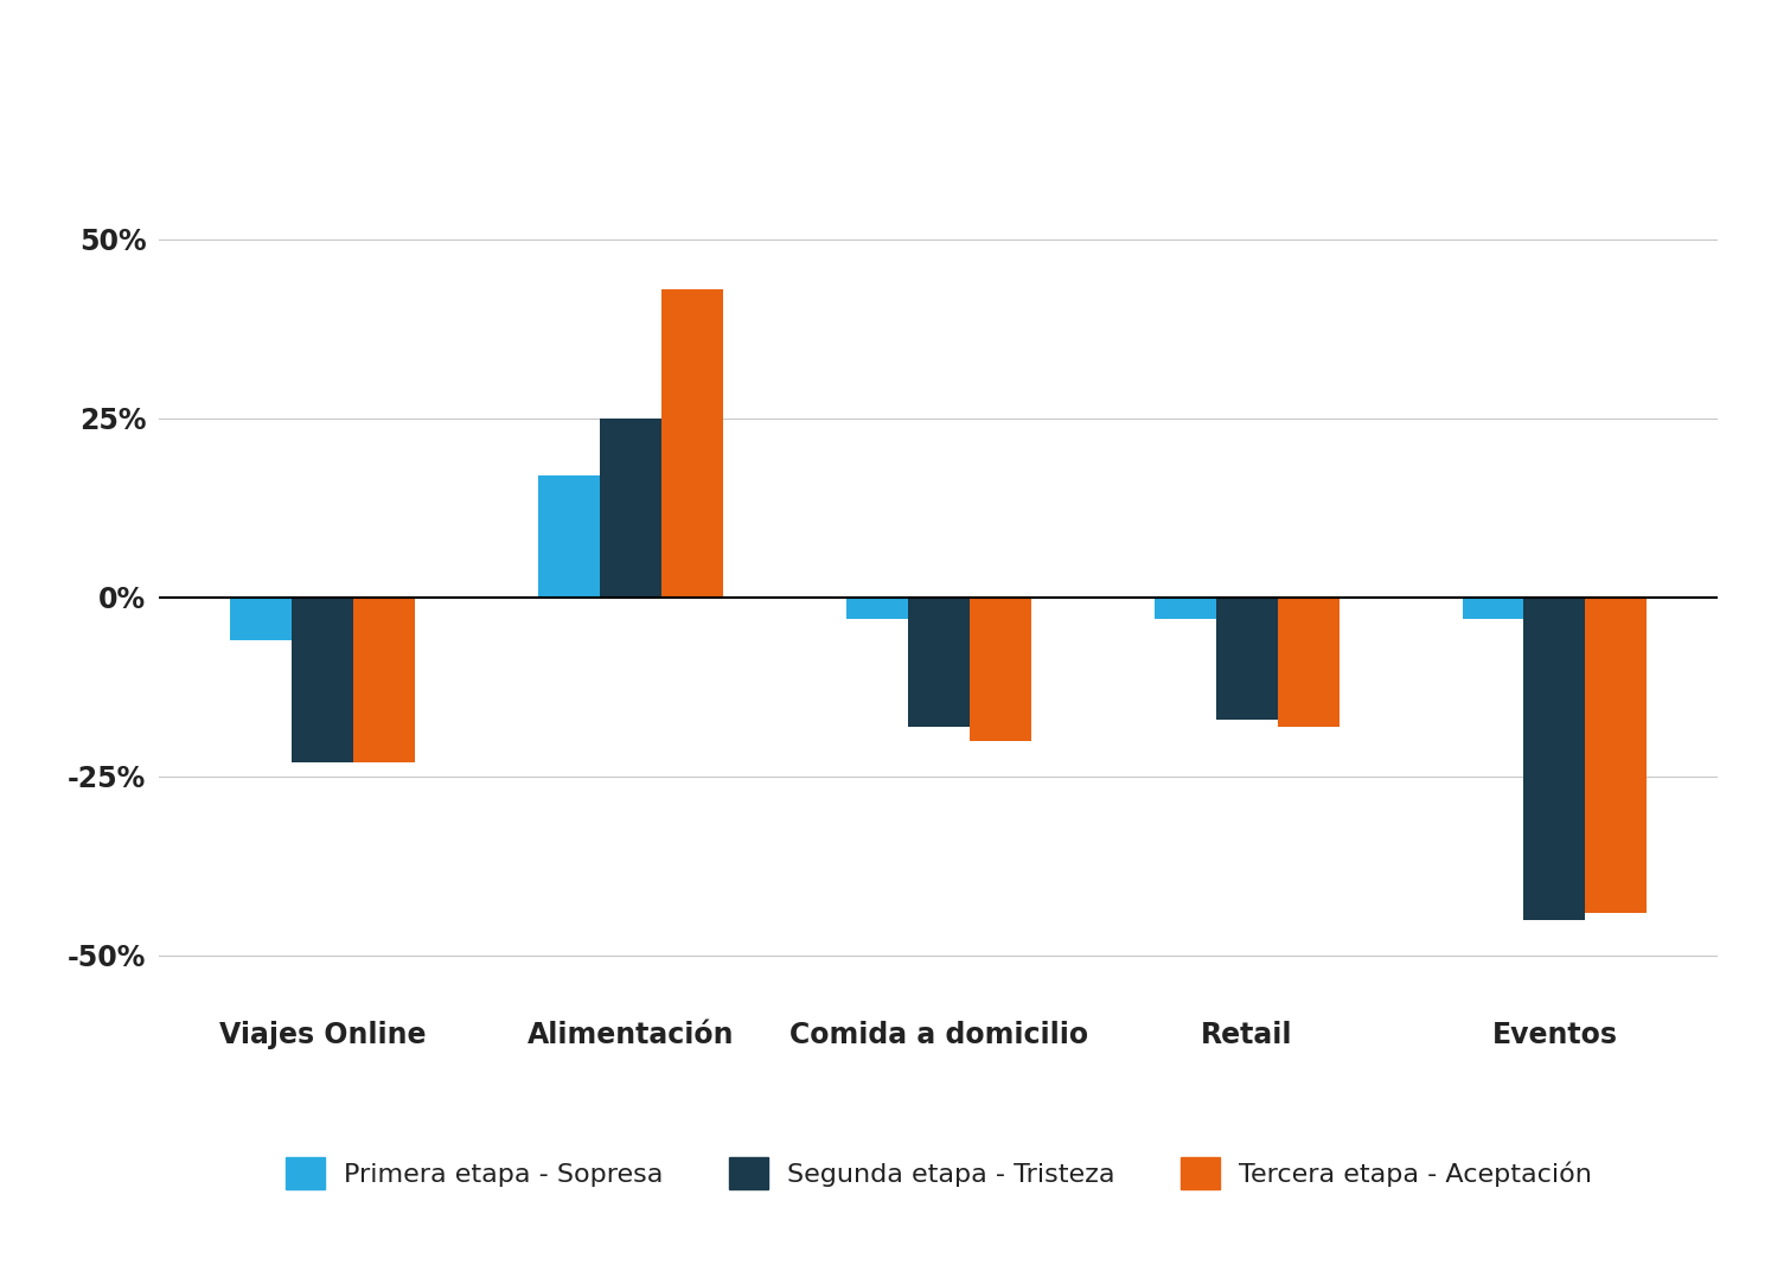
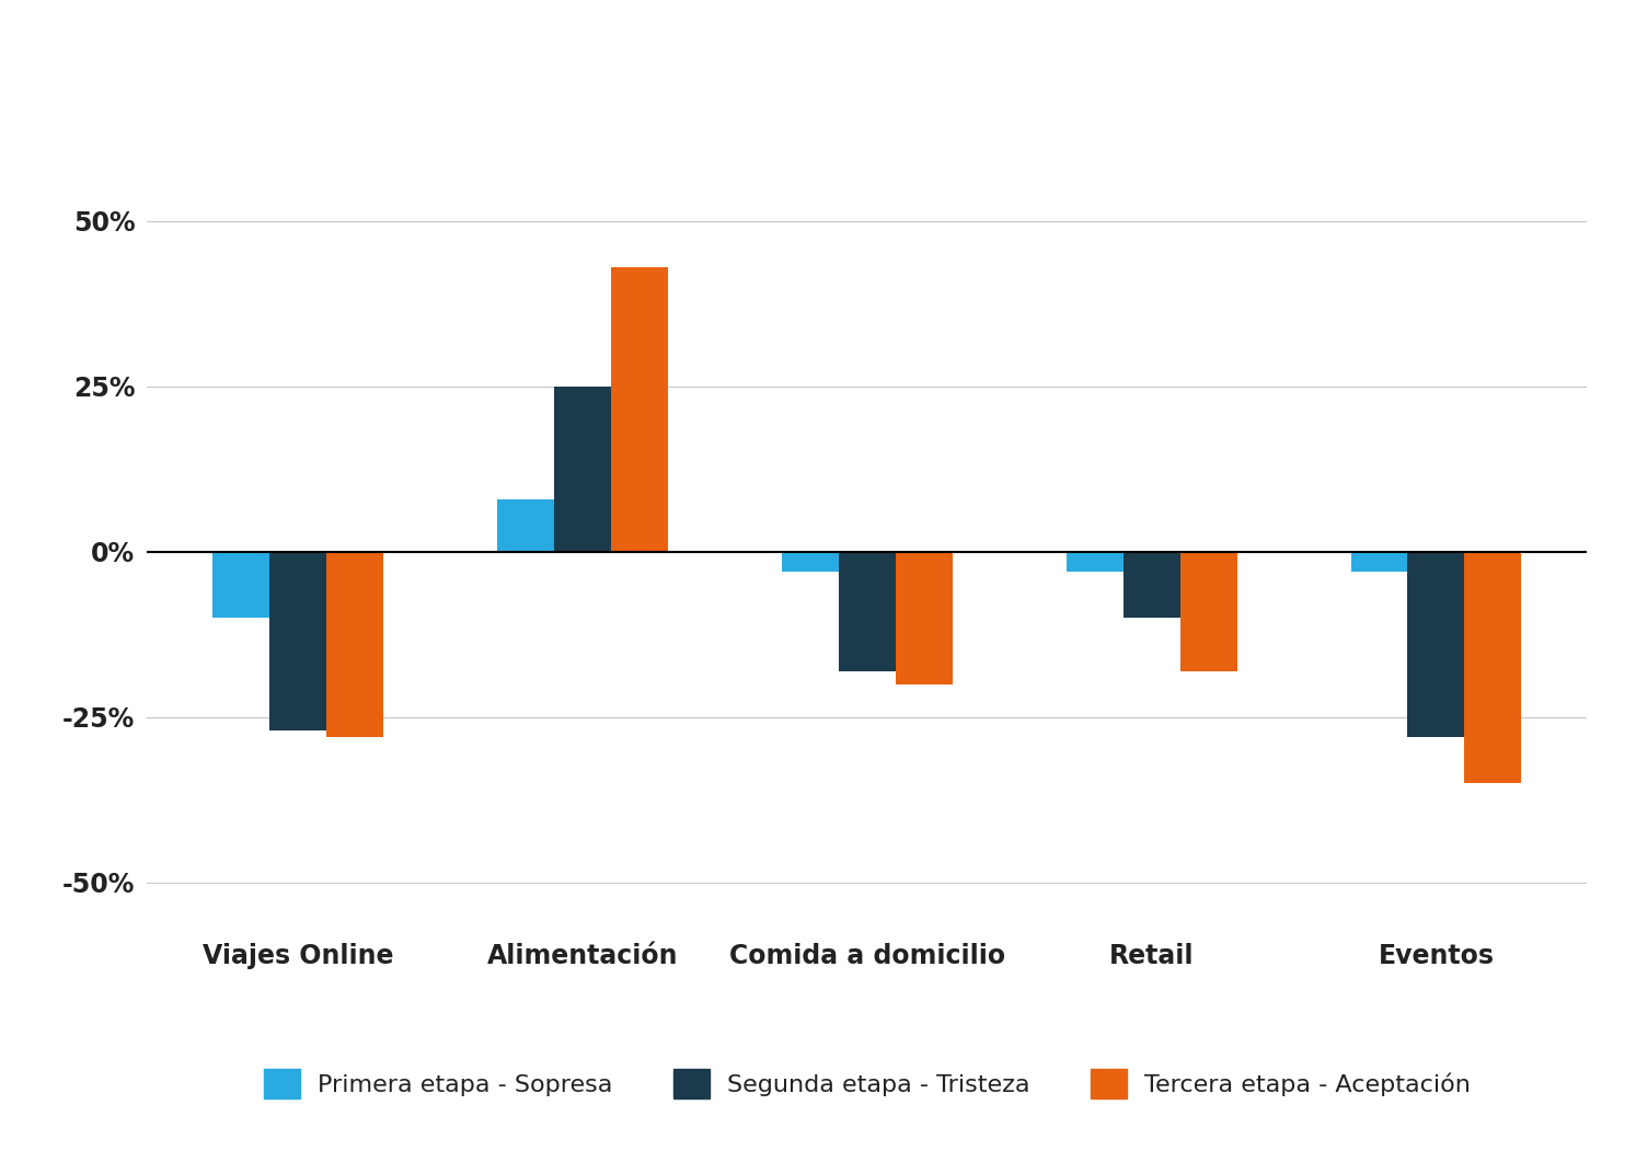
Primera etapa - Sopresa/Viajes Online: -6% -> -10%
Segunda etapa - Tristeza/Viajes Online: -23% -> -27%
Tercera etapa - Aceptación/Viajes Online: -23% -> -28%
Primera etapa - Sopresa/Alimentación: 17% -> 8%
Segunda etapa - Tristeza/Retail: -17% -> -10%
Segunda etapa - Tristeza/Eventos: -45% -> -28%
Tercera etapa - Aceptación/Eventos: -44% -> -35%
